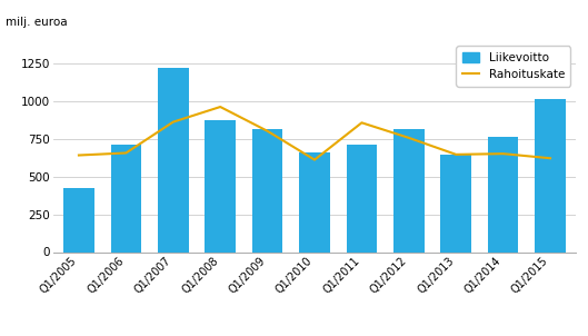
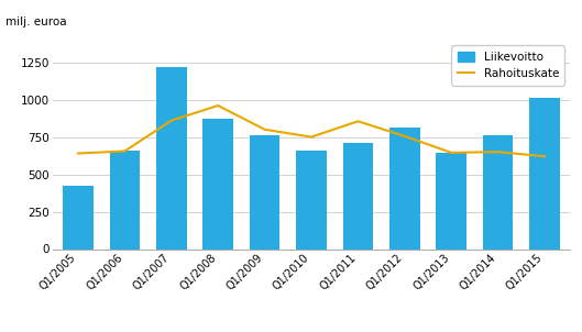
Liikevoitto/Q1/2006: 710 -> 660
Liikevoitto/Q1/2009: 810 -> 760
Rahoituskate/Q1/2010: 610 -> 750
